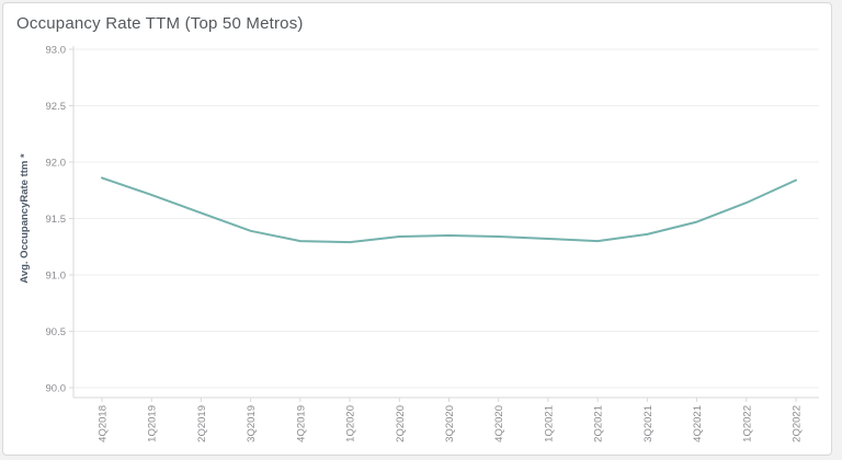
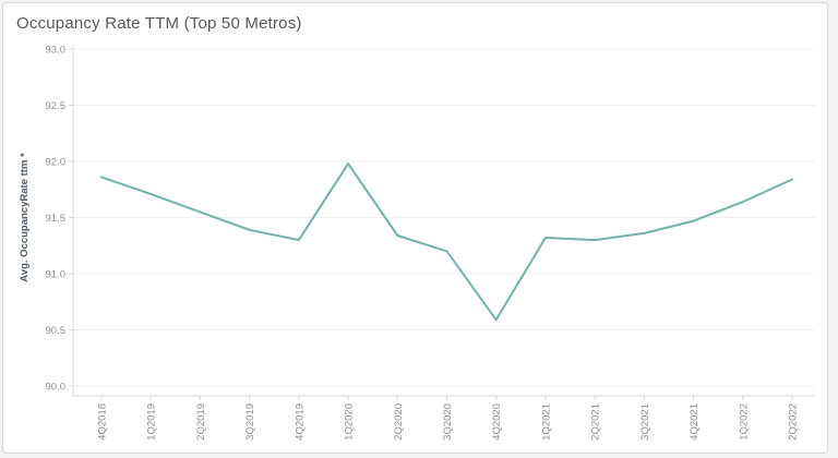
1Q2020: 91.29 -> 91.98
3Q2020: 91.35 -> 91.20
4Q2020: 91.34 -> 90.59
